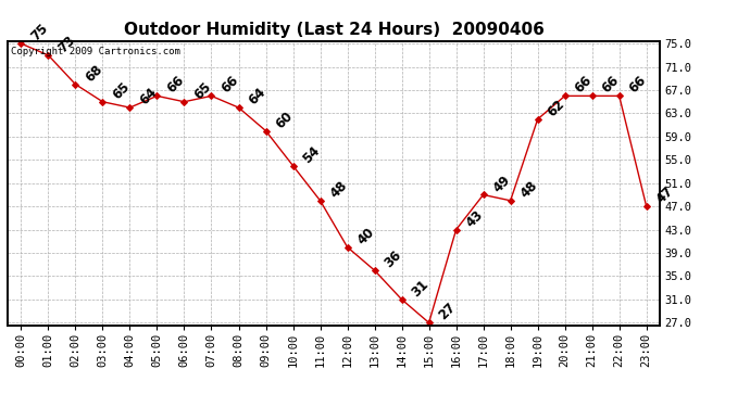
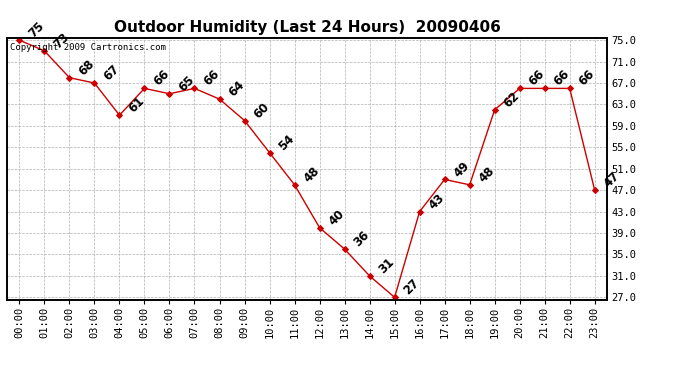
03:00: 65 -> 67
04:00: 64 -> 61
